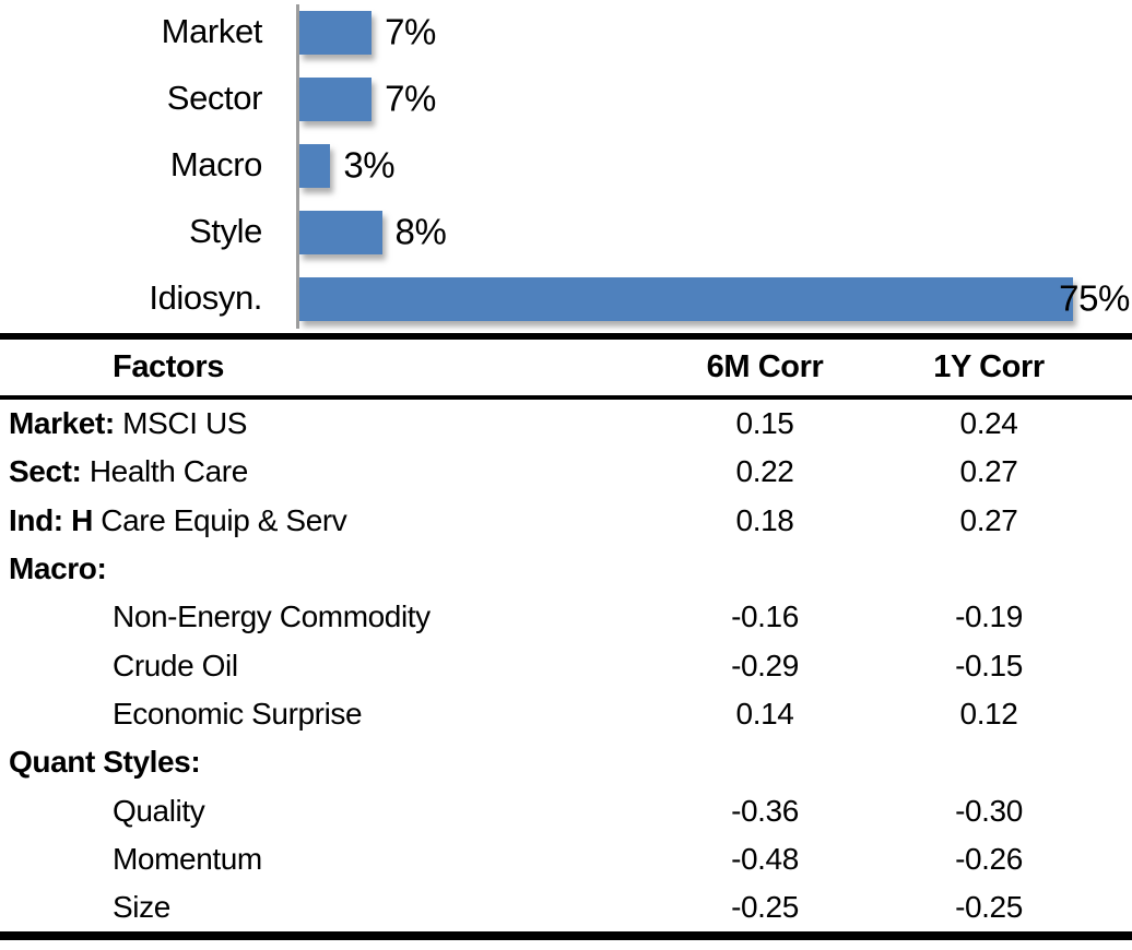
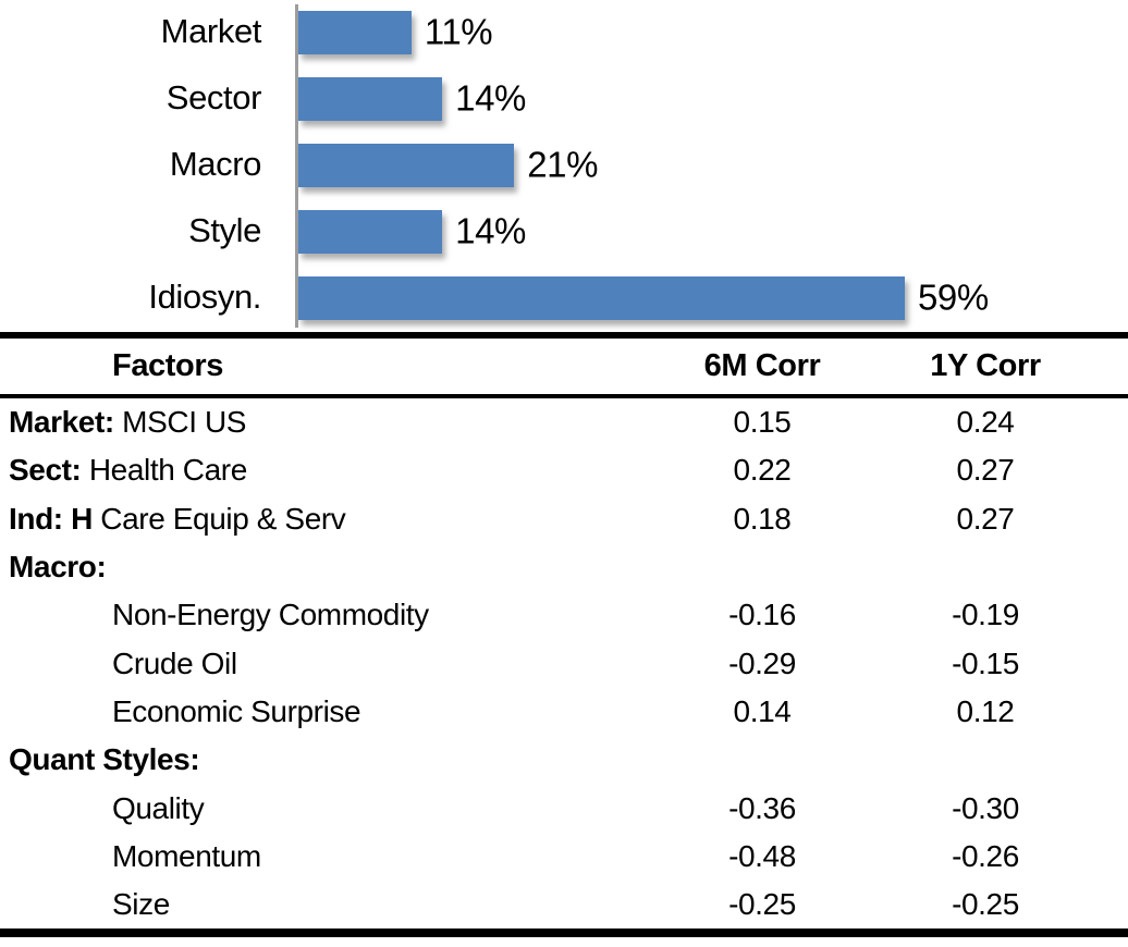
Market: 7% -> 11%
Sector: 7% -> 14%
Macro: 3% -> 21%
Style: 8% -> 14%
Idiosyn.: 75% -> 59%
